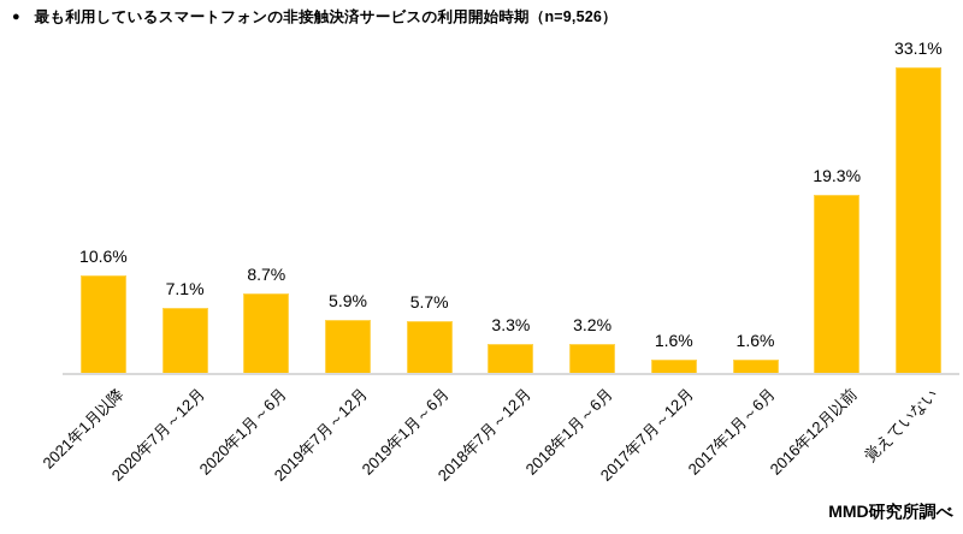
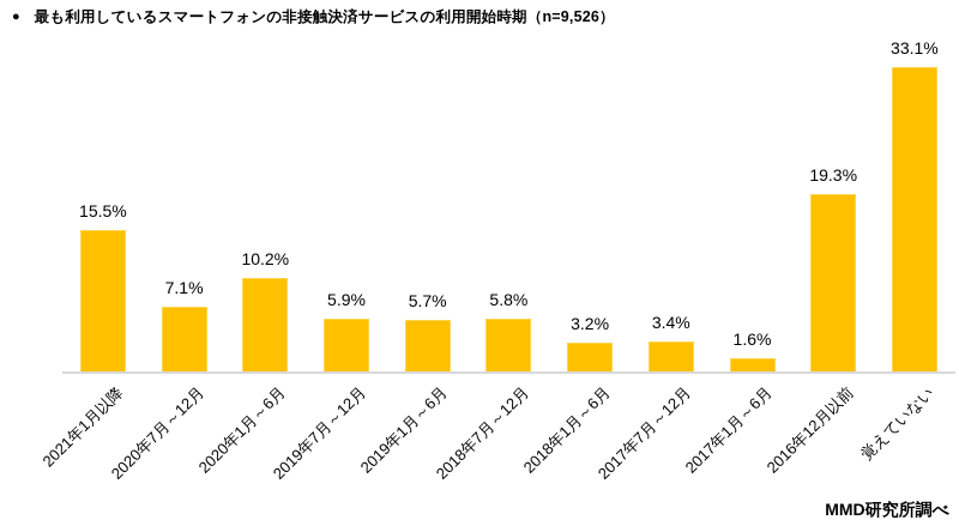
2021年1月以降: 10.6% -> 15.5%
2020年1月～6月: 8.7% -> 10.2%
2018年7月～12月: 3.3% -> 5.8%
2017年7月～12月: 1.6% -> 3.4%
